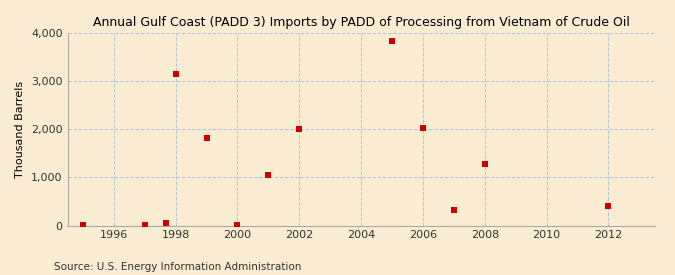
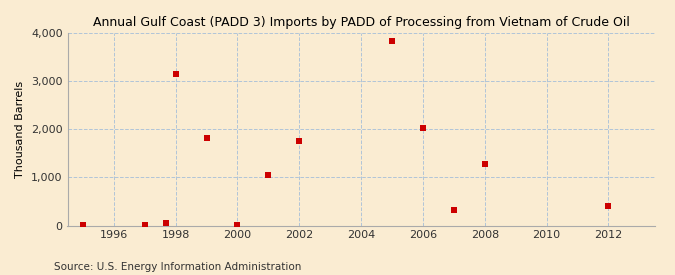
2002: 2,000 -> 1,750
